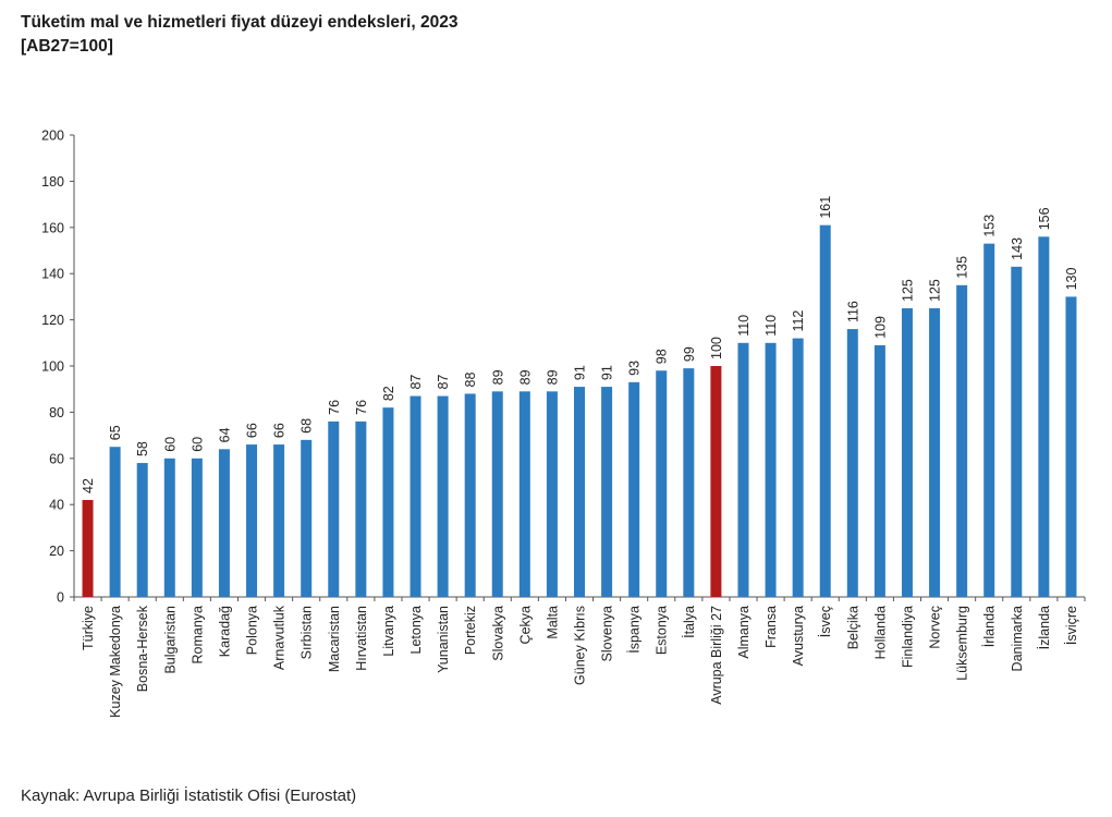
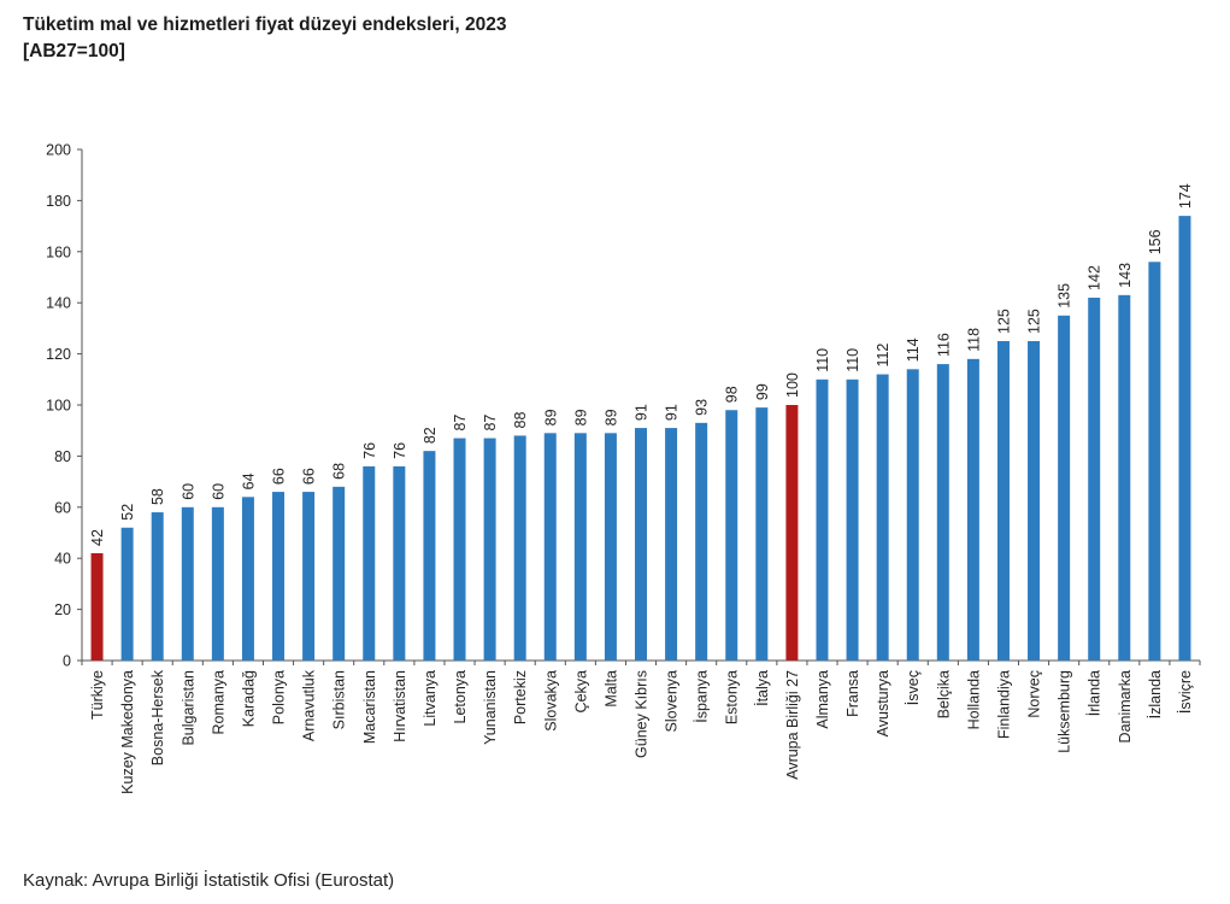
Kuzey Makedonya: 65 -> 52
İsveç: 161 -> 114
Hollanda: 109 -> 118
İrlanda: 153 -> 142
İsviçre: 130 -> 174
